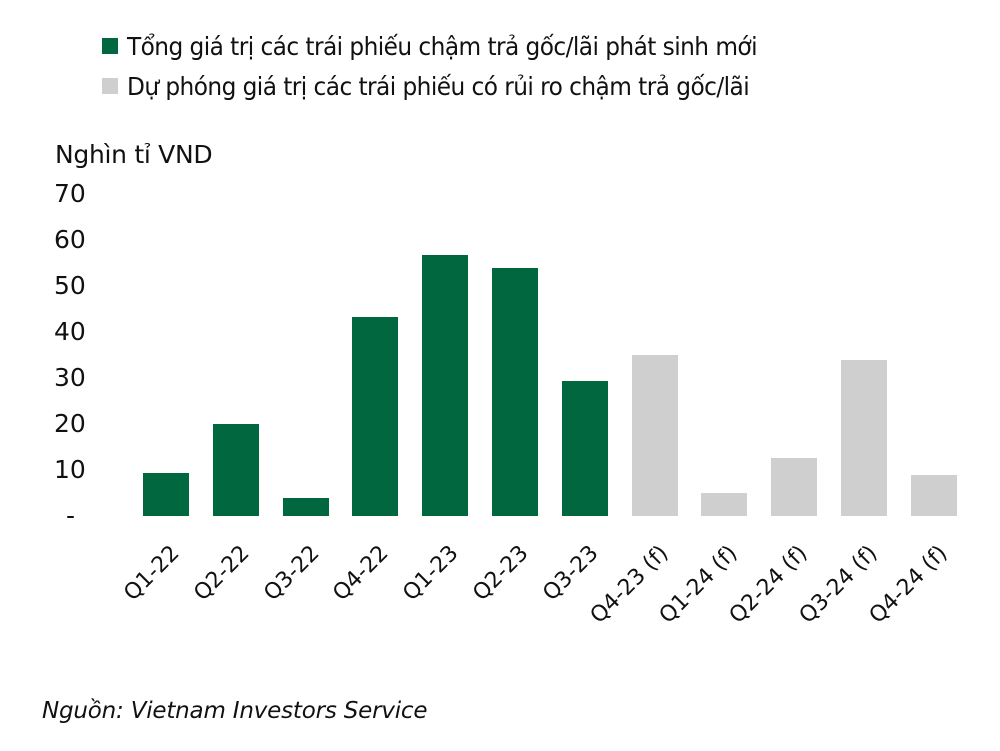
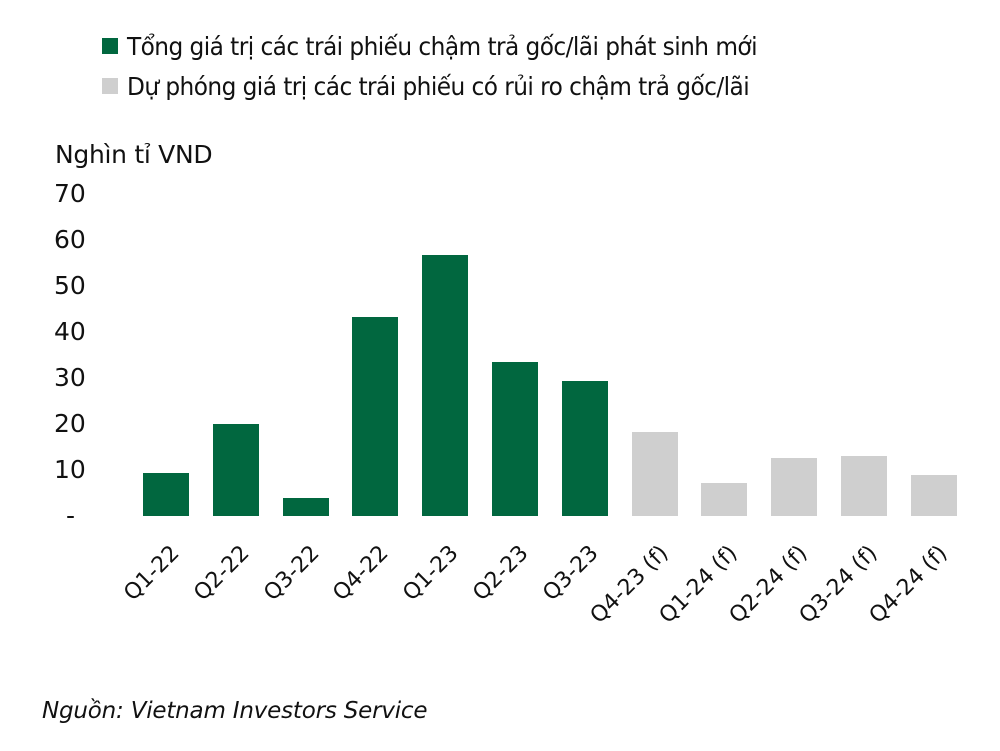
Tổng giá trị các trái phiếu chậm trả gốc/lãi phát sinh mới/Q2-23: 54 -> 34
Dự phóng giá trị các trái phiếu có rủi ro chậm trả gốc/lãi/Q4-23 (f): 35 -> 18
Dự phóng giá trị các trái phiếu có rủi ro chậm trả gốc/lãi/Q1-24 (f): 5 -> 7
Dự phóng giá trị các trái phiếu có rủi ro chậm trả gốc/lãi/Q3-24 (f): 34 -> 13
